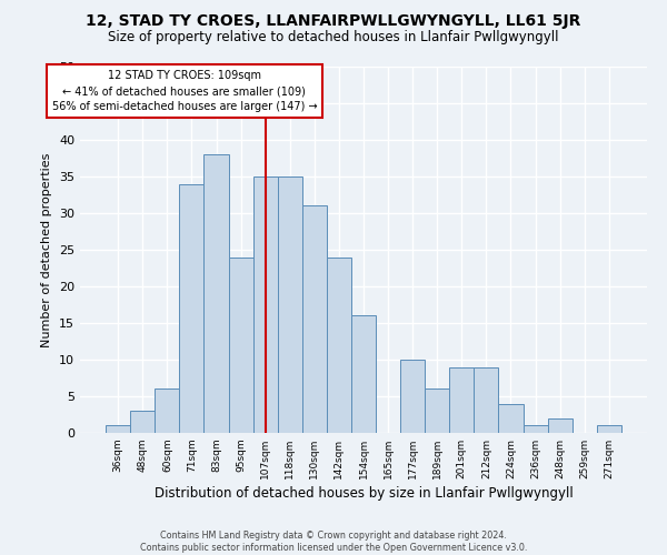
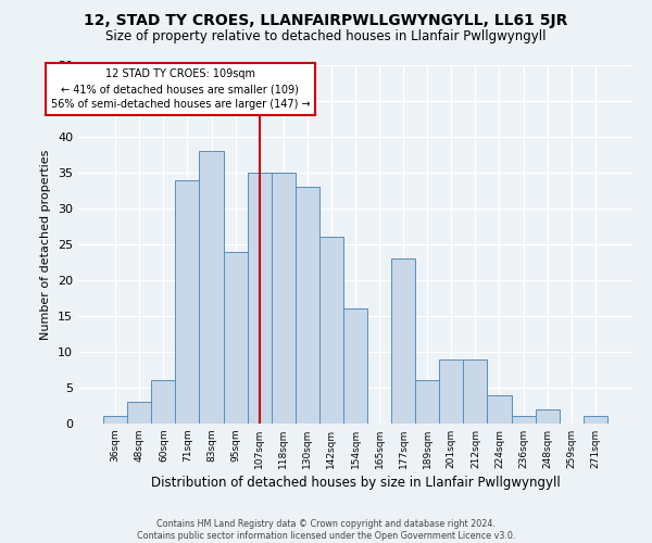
130sqm: 31 -> 33
142sqm: 24 -> 26
177sqm: 10 -> 23
